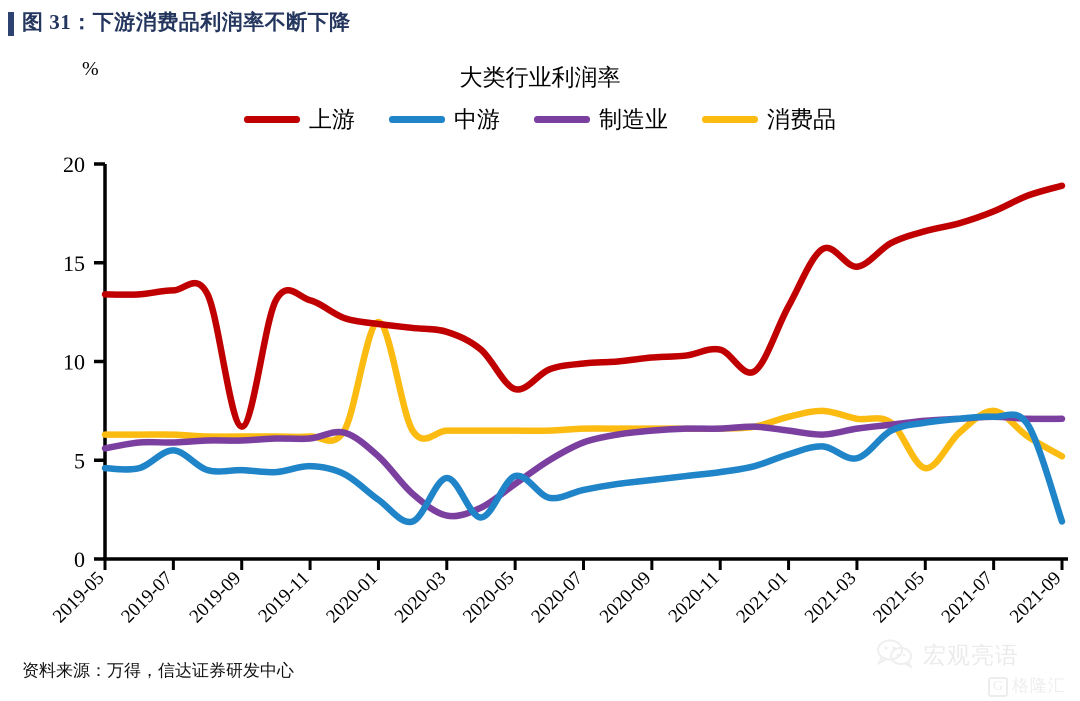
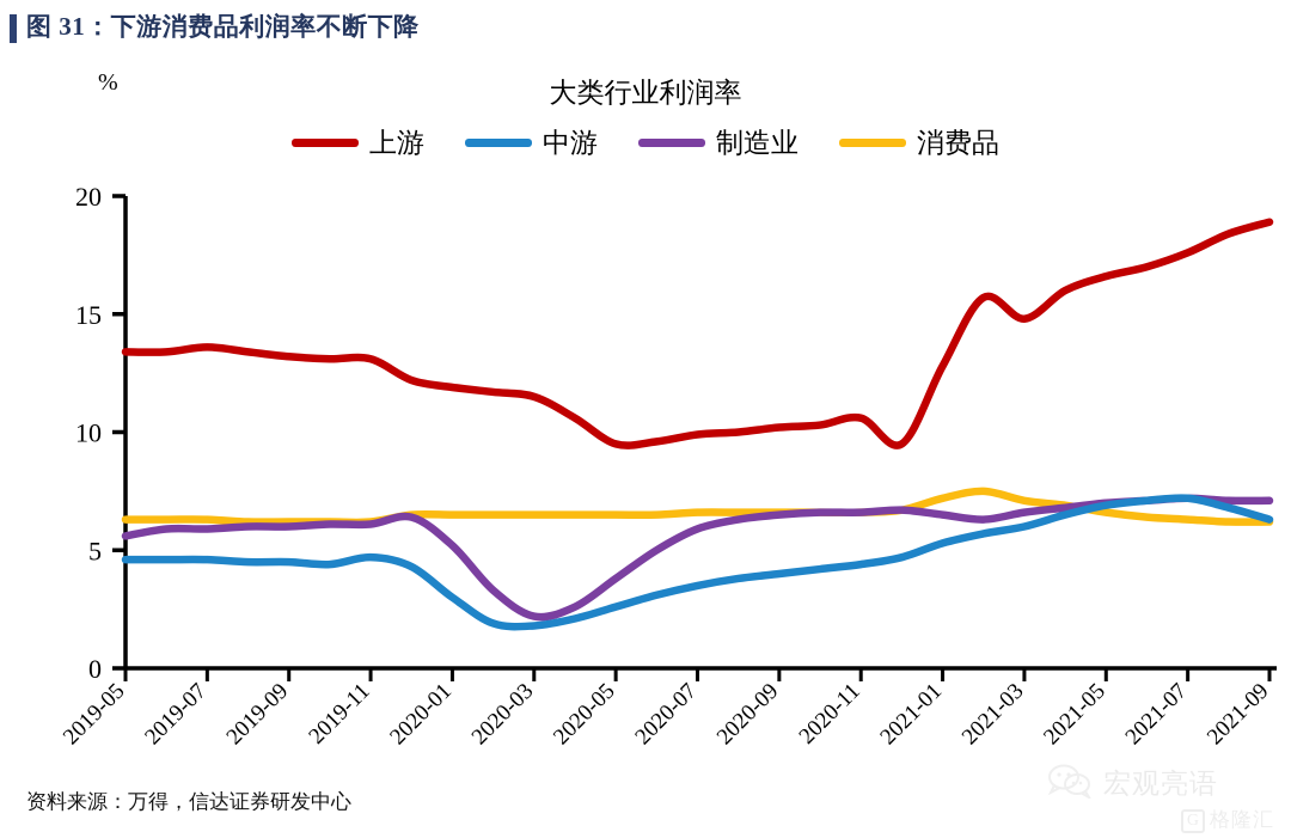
中游/2019-07: 5.5 -> 4.6
上游/2019-09: 6.7 -> 13.2
消费品/2020-01: 12.0 -> 6.5
中游/2020-03: 4.1 -> 1.8
上游/2020-05: 8.6 -> 9.5
中游/2020-05: 4.2 -> 2.6
中游/2021-03: 5.1 -> 6.0
消费品/2021-05: 4.6 -> 6.6
消费品/2021-07: 7.5 -> 6.3
中游/2021-09: 1.9 -> 6.3
消费品/2021-09: 5.2 -> 6.2
